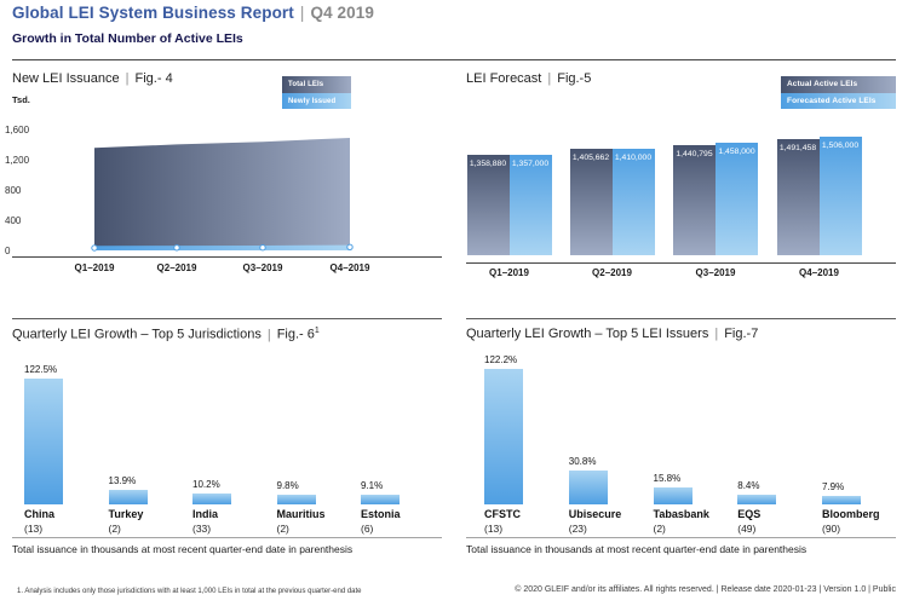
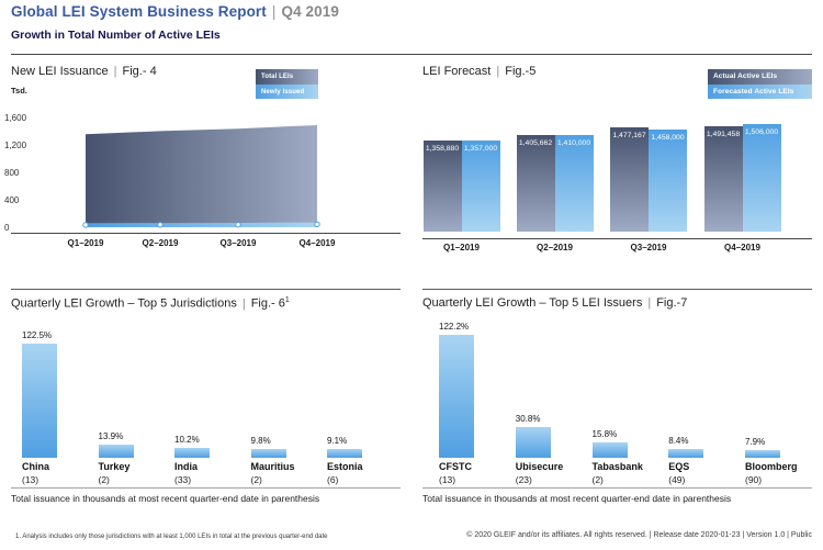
LEI Forecast/Actual Active LEIs/Q3–2019: 1,440,795 -> 1,477,167
